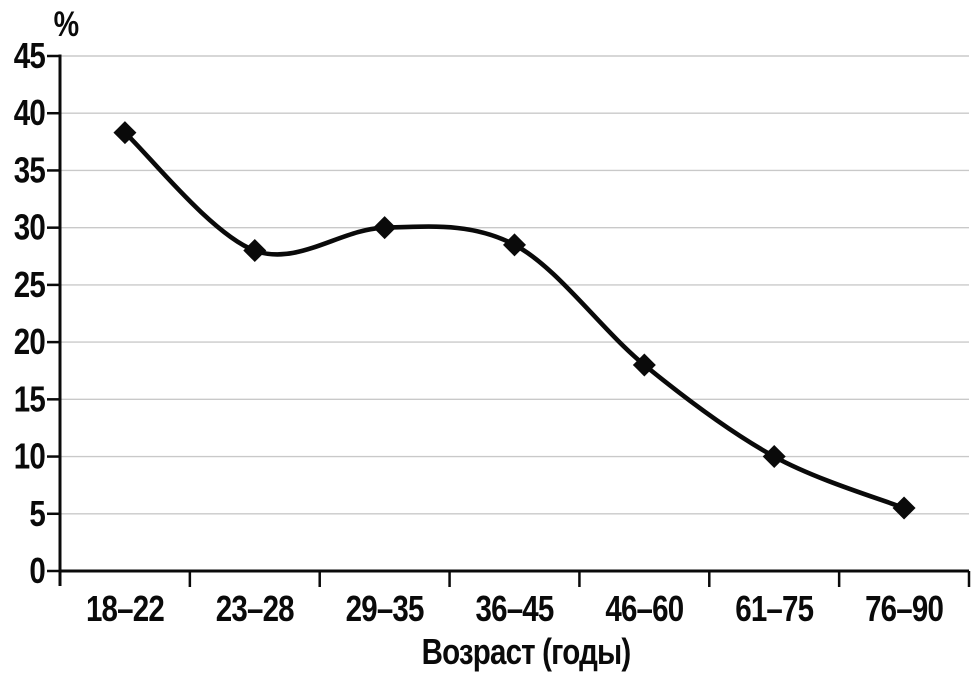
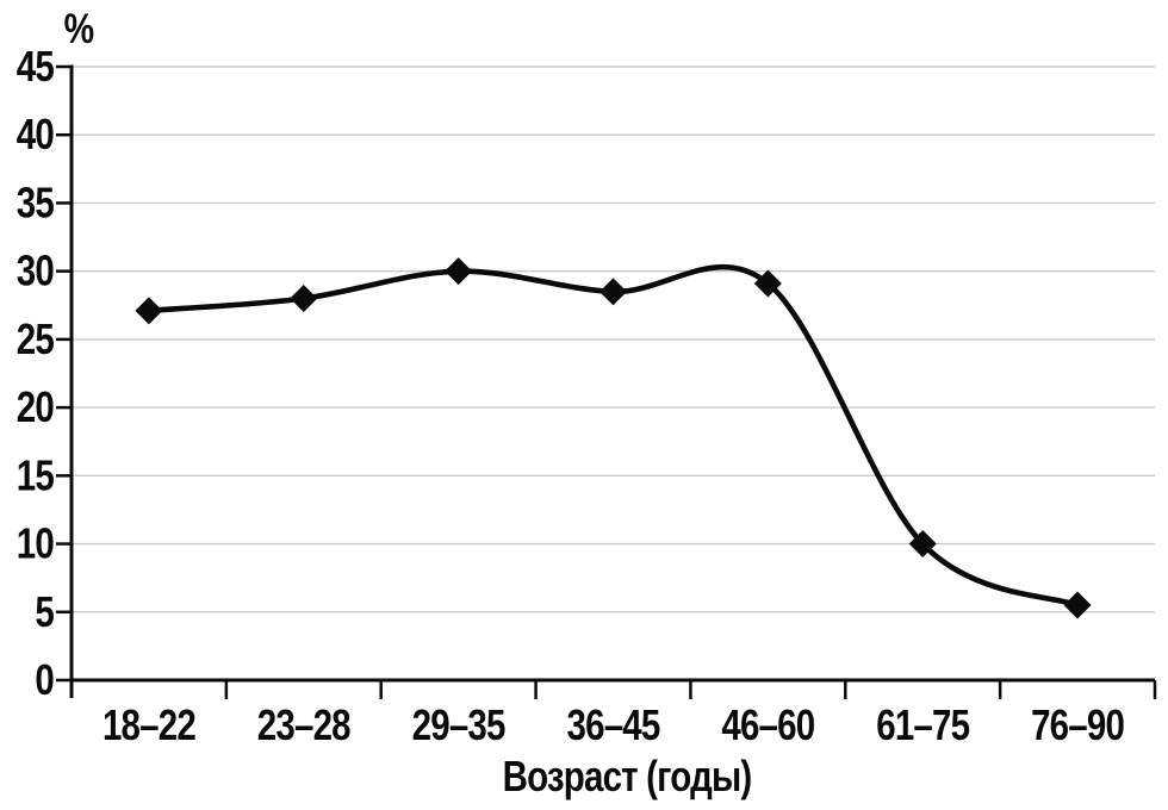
18–22: 38.3 -> 27.1
46–60: 18.0 -> 29.1
